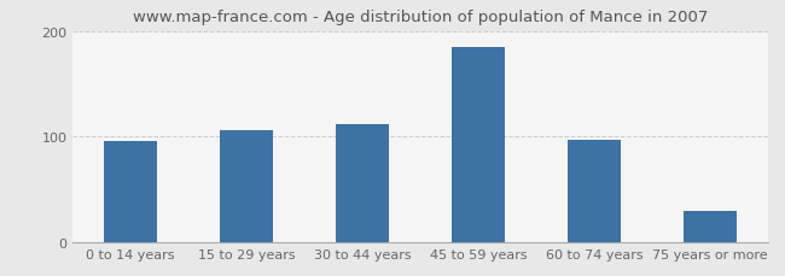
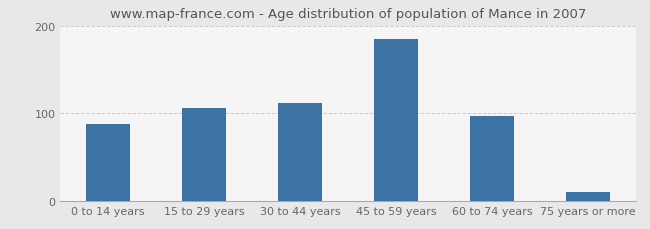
0 to 14 years: 96 -> 88
75 years or more: 30 -> 10
